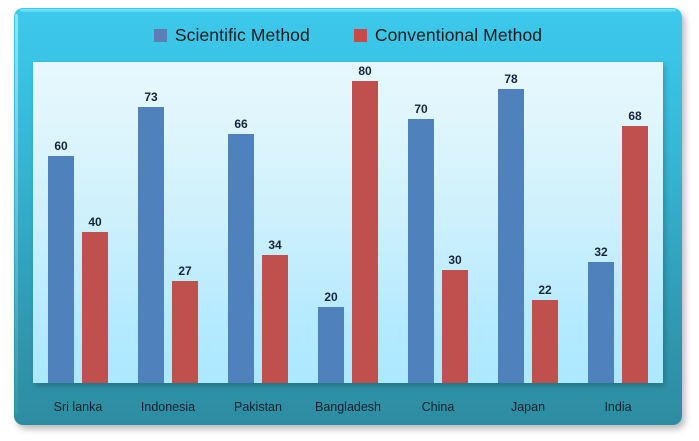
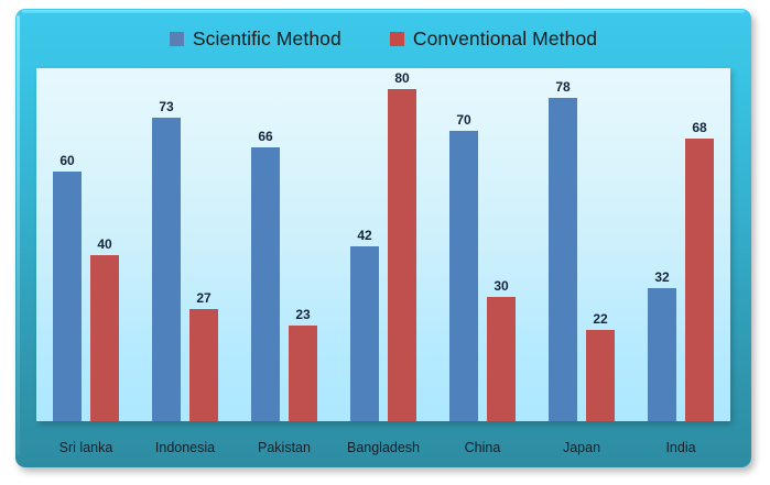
Conventional Method/Pakistan: 34 -> 23
Scientific Method/Bangladesh: 20 -> 42
